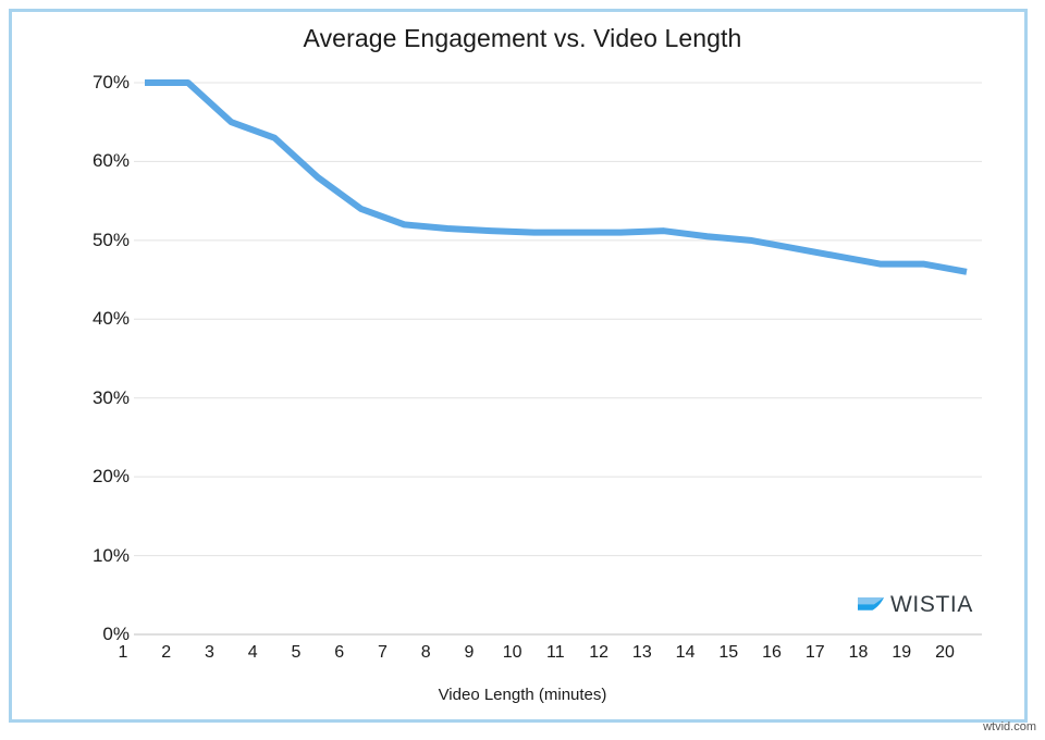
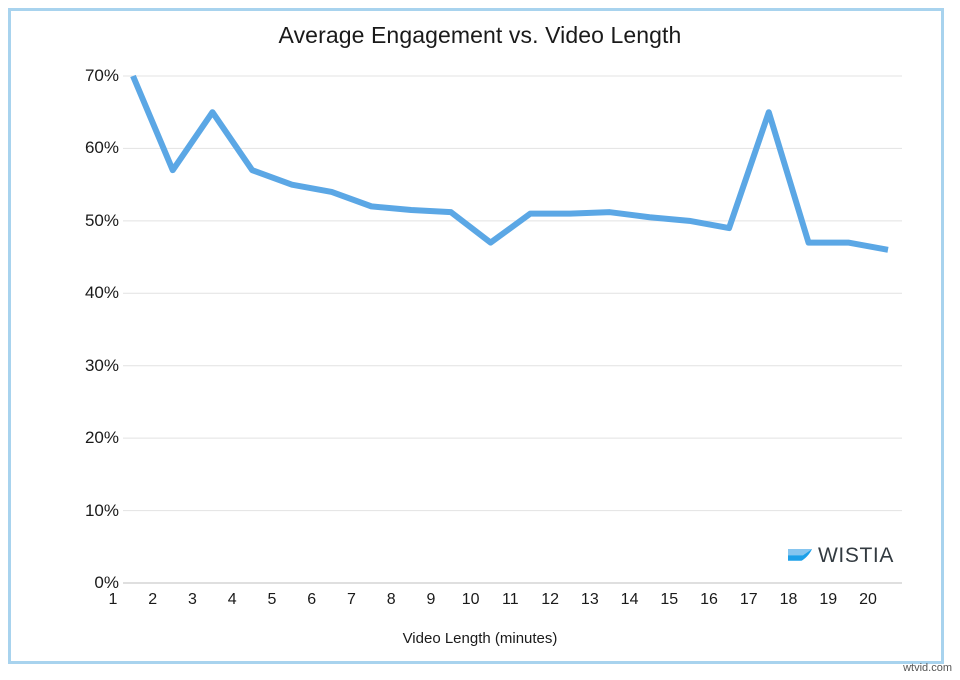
2: 70% -> 57%
4: 63% -> 57%
5: 58% -> 55%
10: 51% -> 47%
17: 48% -> 65%
